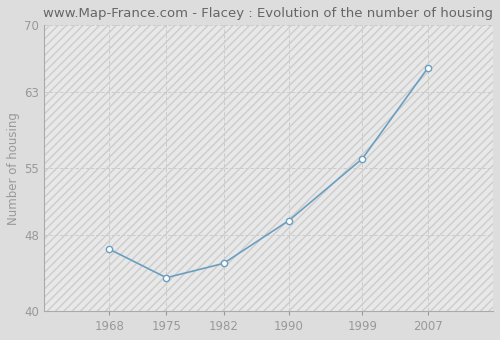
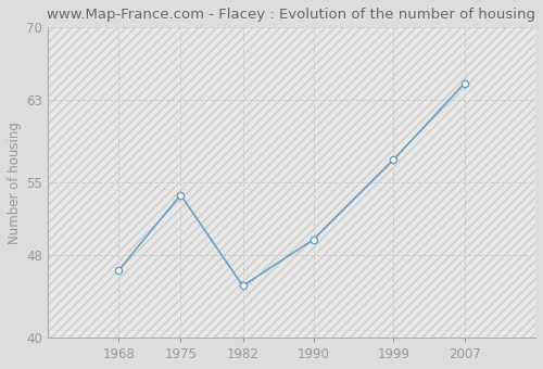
1975: 43.5 -> 53.8
1999: 56.0 -> 57.2
2007: 65.5 -> 64.6
